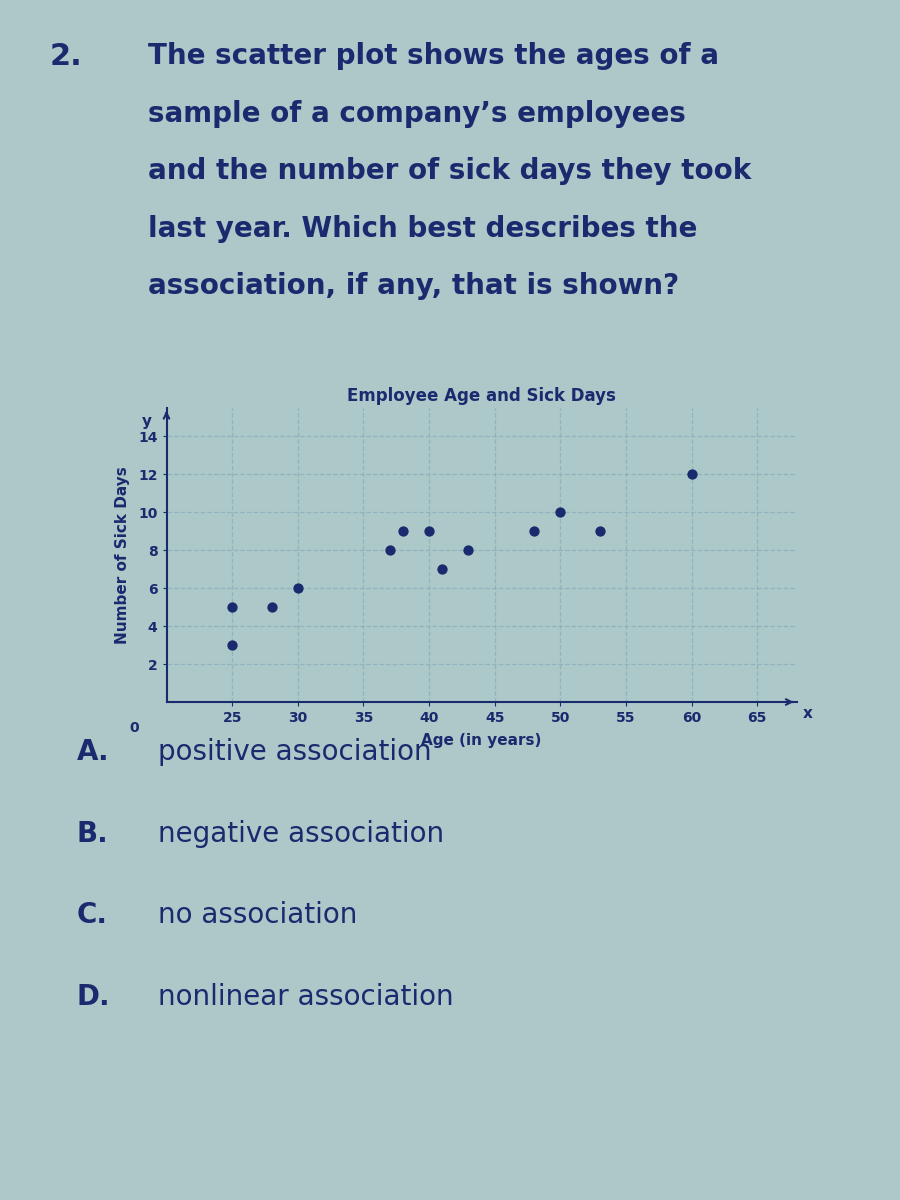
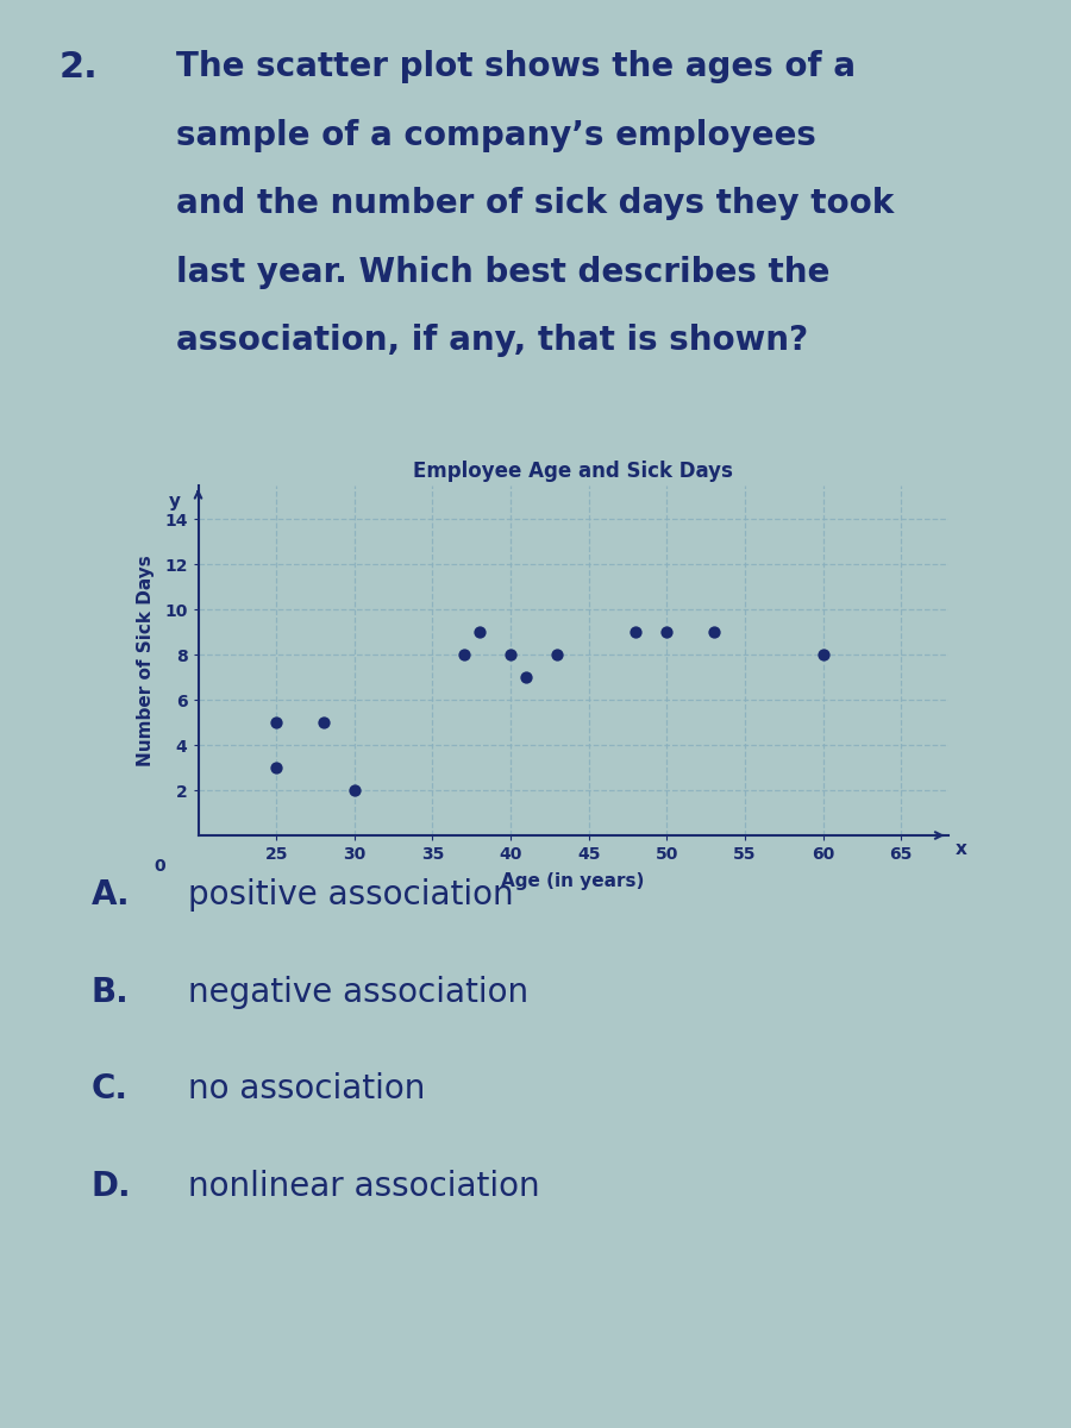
30: 6 -> 2
40: 9 -> 8
50: 10 -> 9
60: 12 -> 8
